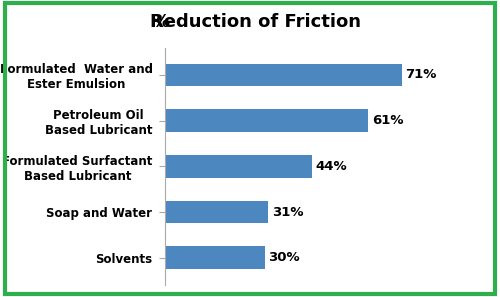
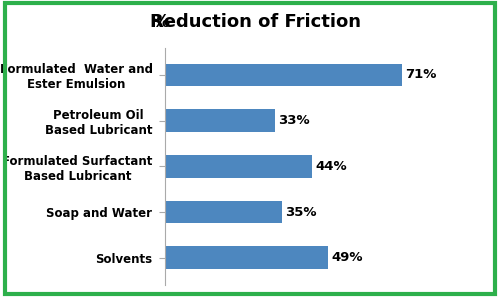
Petroleum Oil Based Lubricant: 61% -> 33%
Soap and Water: 31% -> 35%
Solvents: 30% -> 49%
